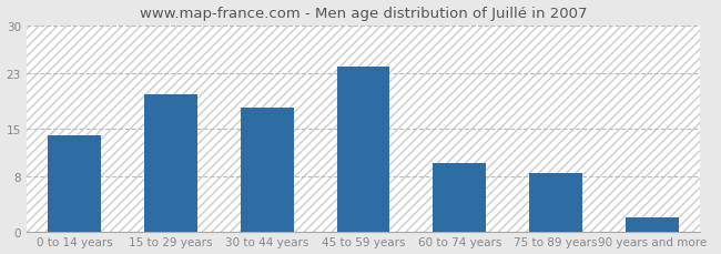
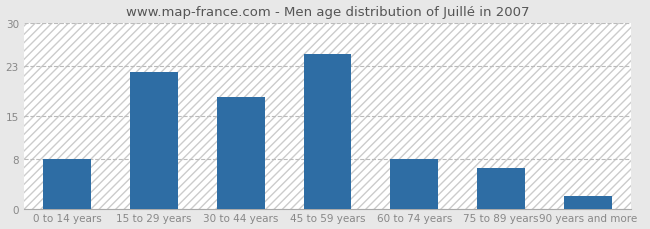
0 to 14 years: 14.0 -> 8.0
15 to 29 years: 20.0 -> 22.0
45 to 59 years: 24.0 -> 25.0
60 to 74 years: 10.0 -> 8.0
75 to 89 years: 8.5 -> 6.6
